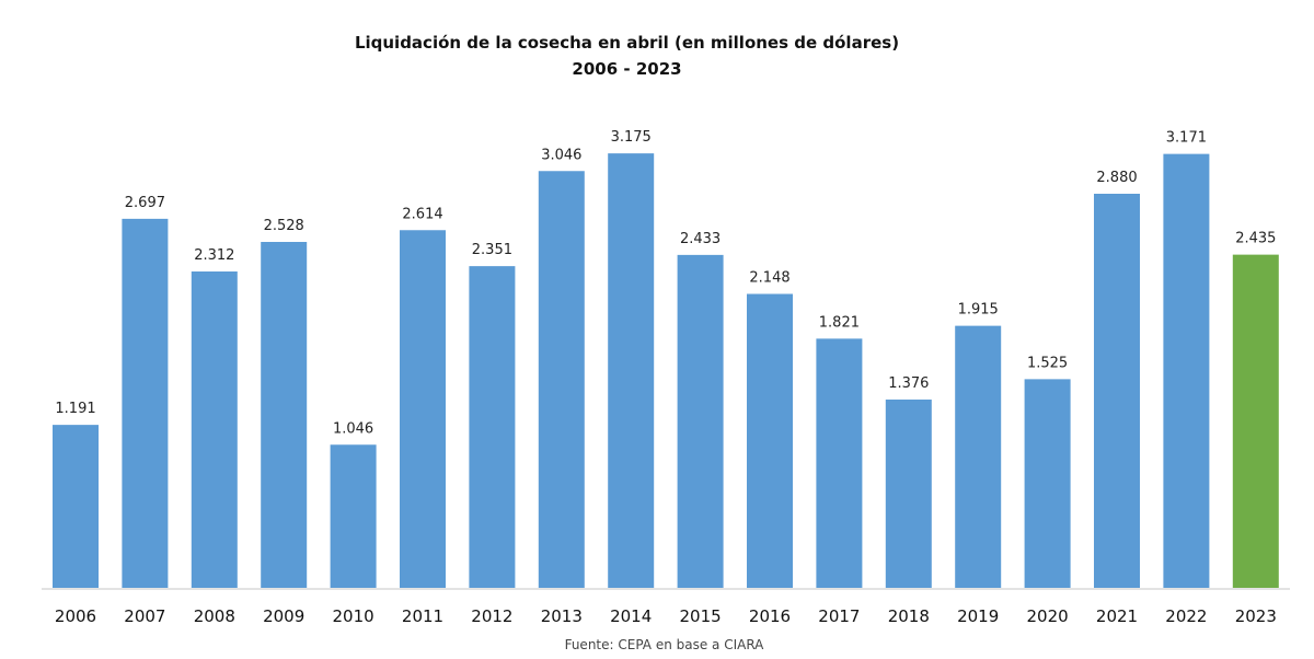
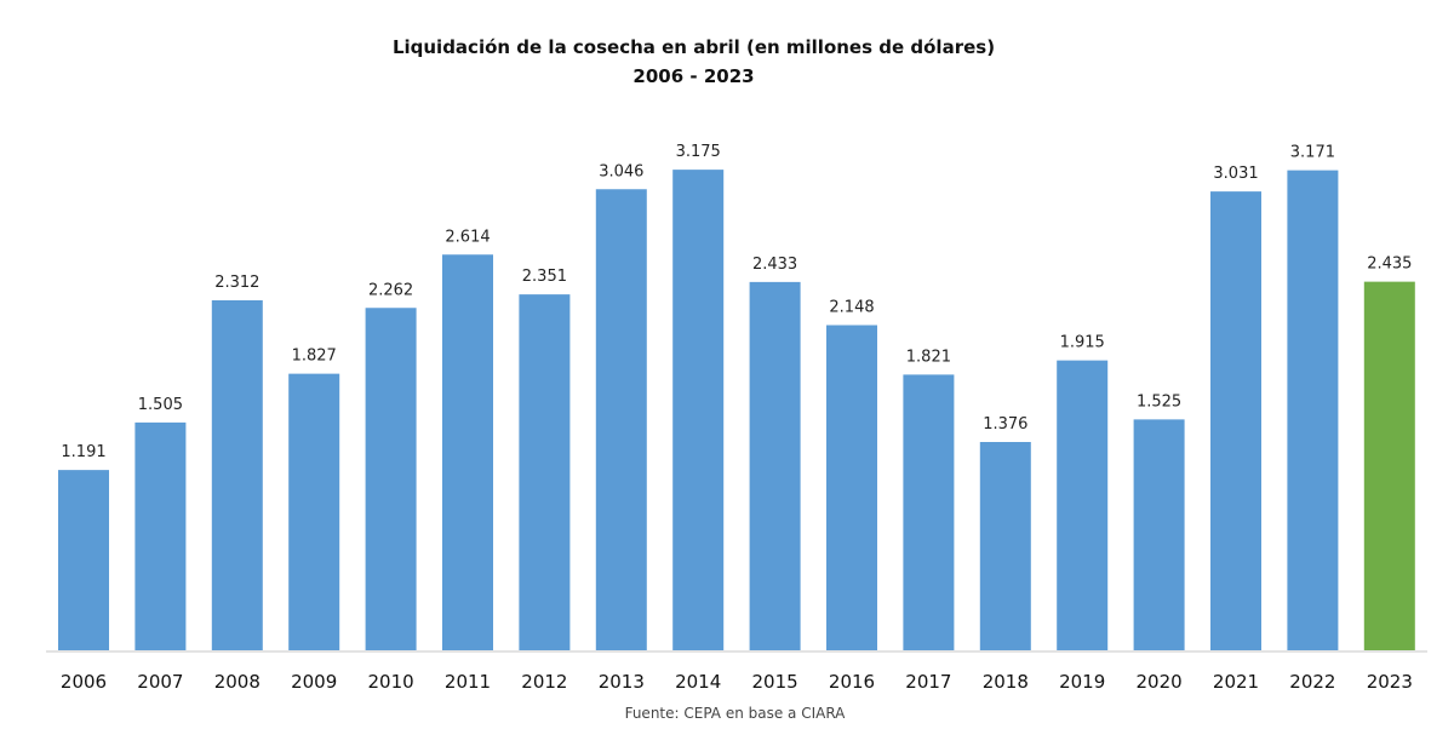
2007: 2.697 -> 1.505
2009: 2.528 -> 1.827
2010: 1.046 -> 2.262
2021: 2.880 -> 3.031
